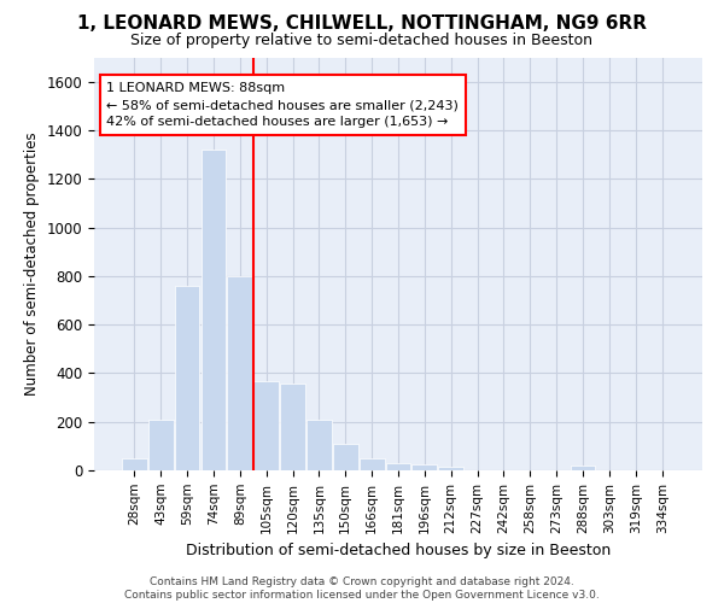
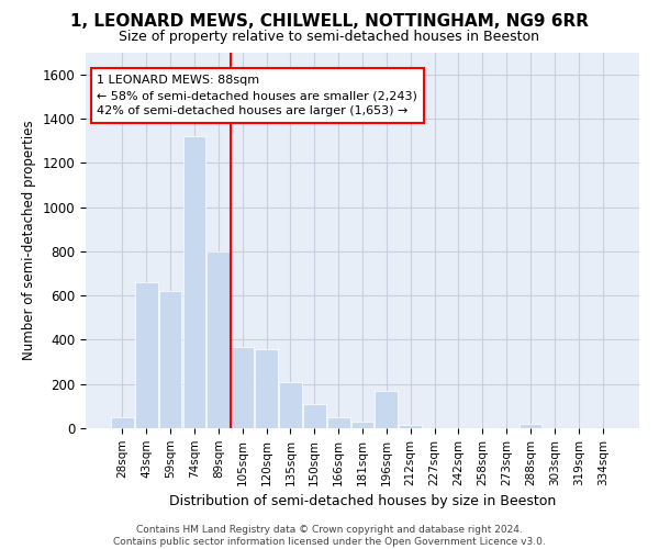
43sqm: 210 -> 660
59sqm: 760 -> 620
196sqm: 25 -> 170
